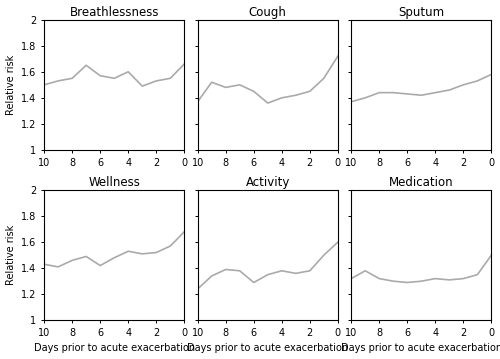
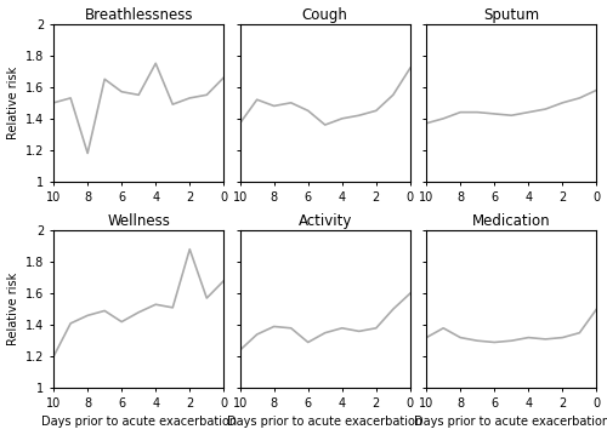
Breathlessness/8: 1.55 -> 1.18
Breathlessness/4: 1.60 -> 1.75
Wellness/10: 1.43 -> 1.20
Wellness/2: 1.52 -> 1.88
